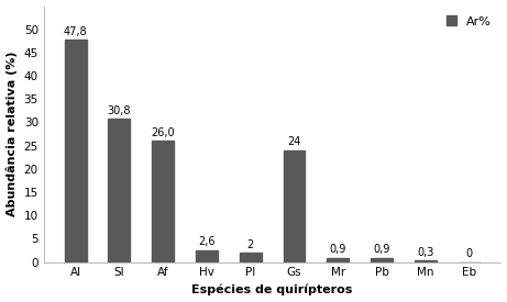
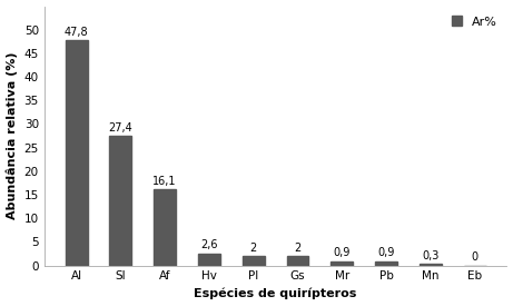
Sl: 30,8 -> 27,4
Af: 26,0 -> 16,1
Gs: 24 -> 2
